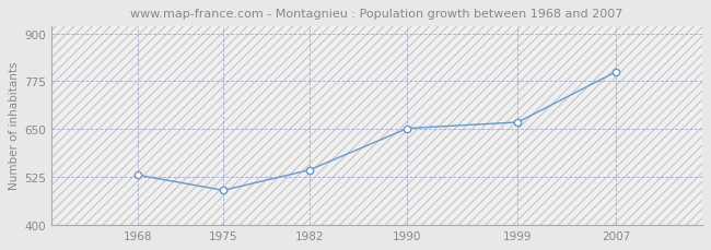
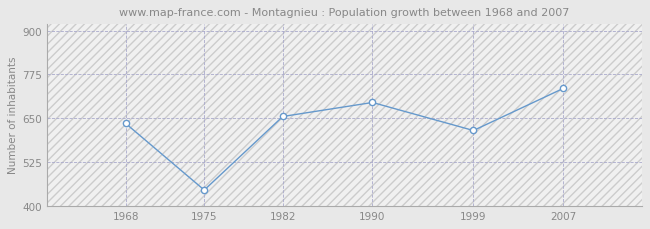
1968: 530 -> 635
1975: 490 -> 445
1982: 543 -> 655
1990: 652 -> 695
1999: 668 -> 615
2007: 800 -> 735
